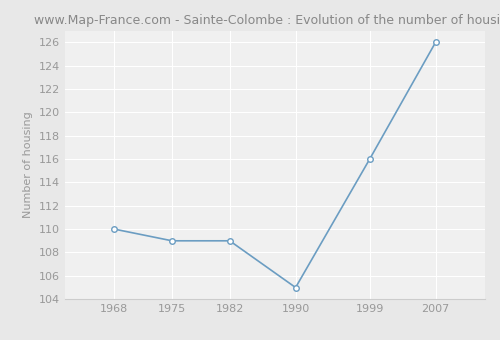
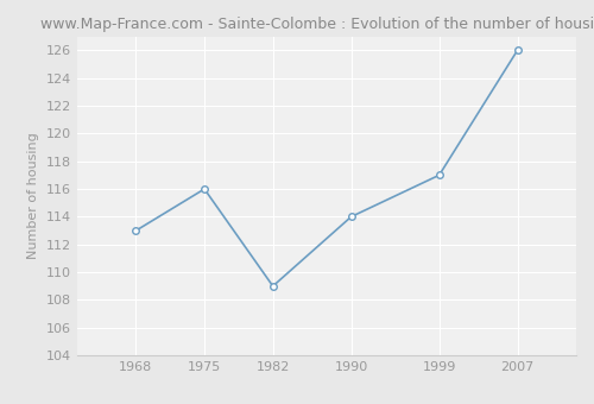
1968: 110 -> 113
1975: 109 -> 116
1990: 105 -> 114
1999: 116 -> 117
